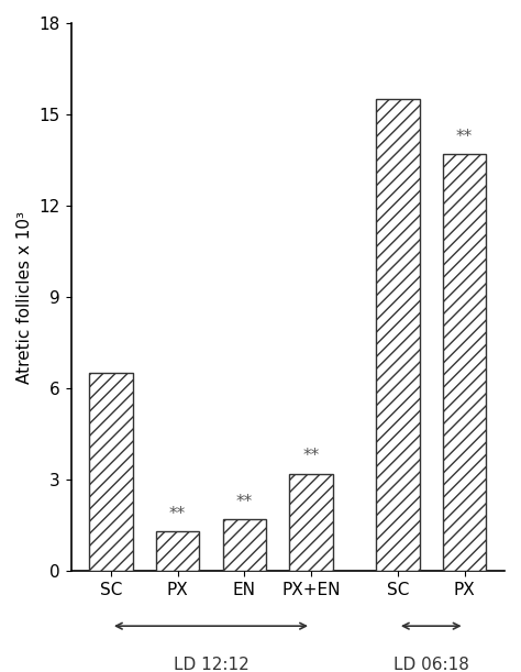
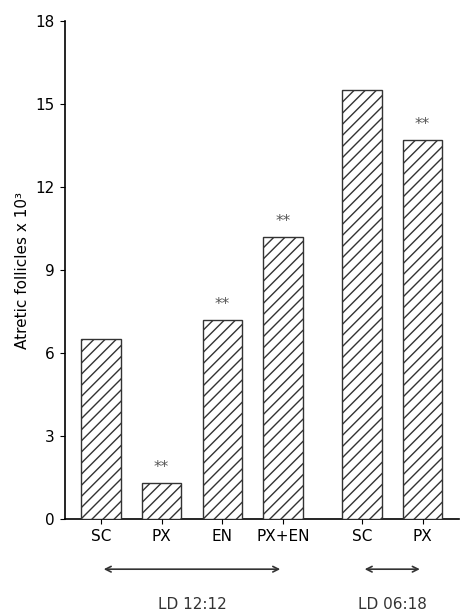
EN: 1.7 -> 7.2
PX+EN: 3.2 -> 10.2
